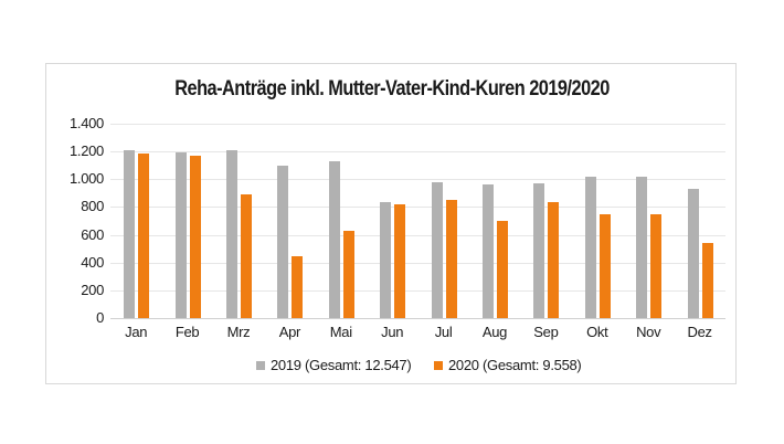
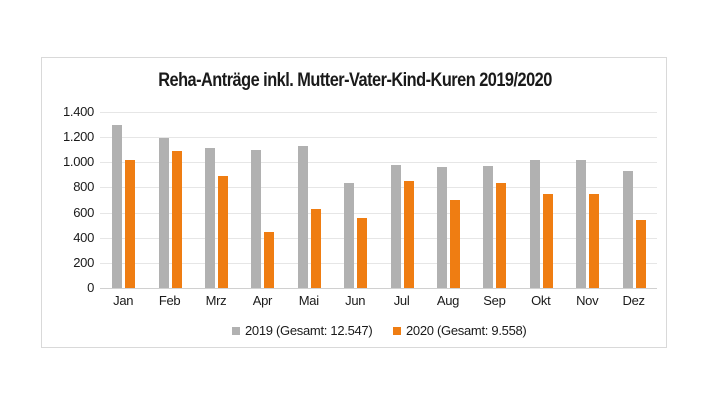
2019 (Gesamt: 12.547)/Jan: 1210 -> 1300
2020 (Gesamt: 9.558)/Jan: 1180 -> 1020
2020 (Gesamt: 9.558)/Feb: 1170 -> 1090
2019 (Gesamt: 12.547)/Mrz: 1210 -> 1110
2020 (Gesamt: 9.558)/Jun: 820 -> 560
